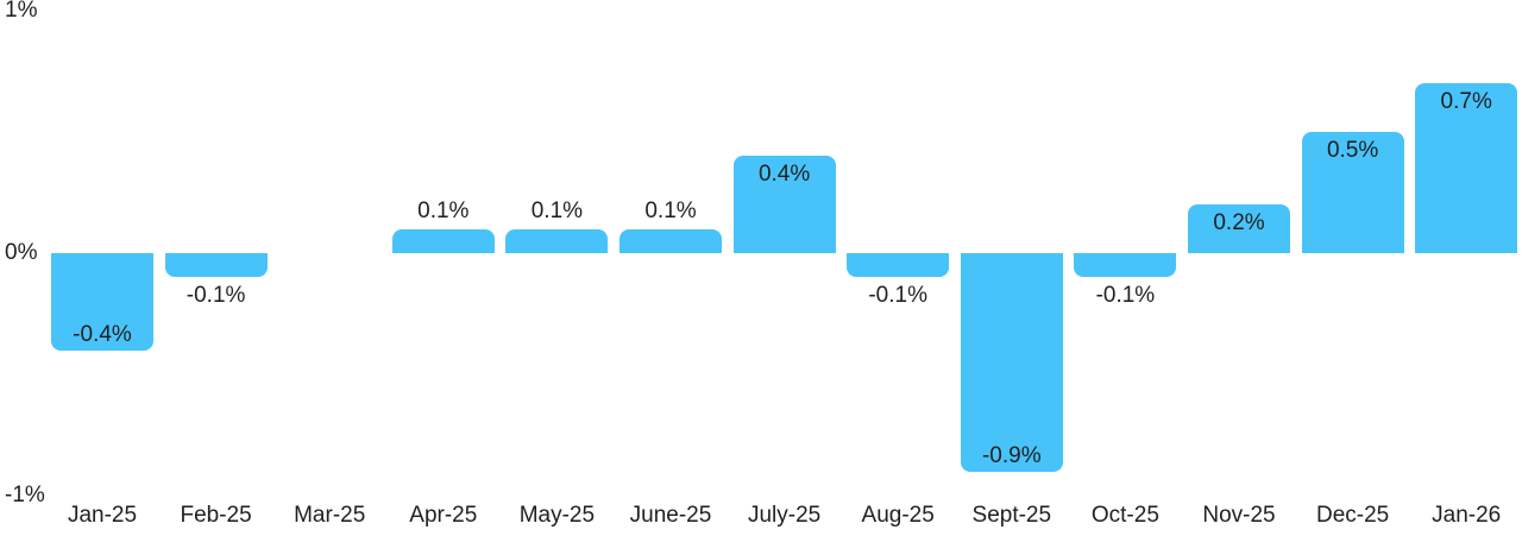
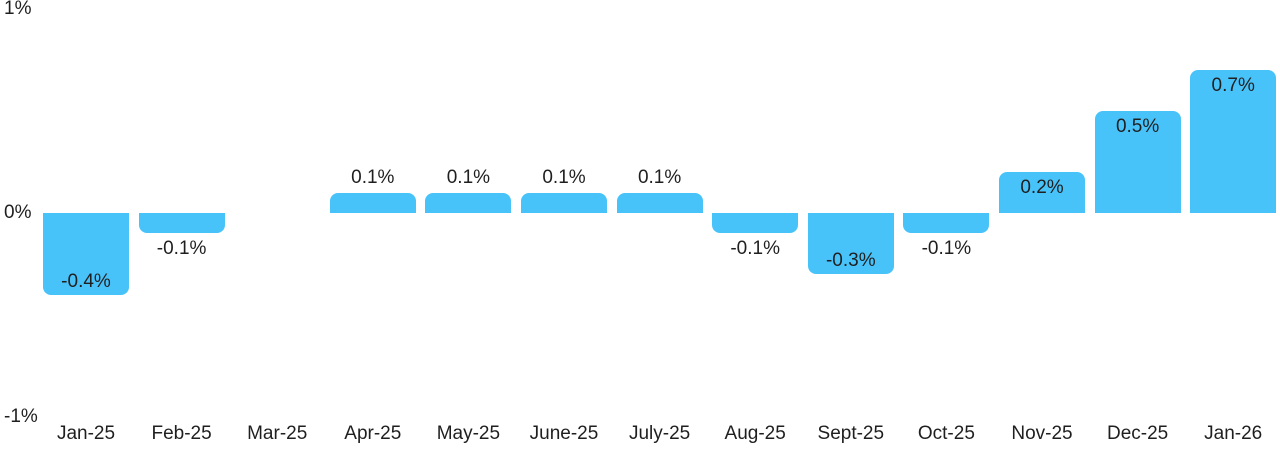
July-25: 0.4% -> 0.1%
Sept-25: -0.9% -> -0.3%
